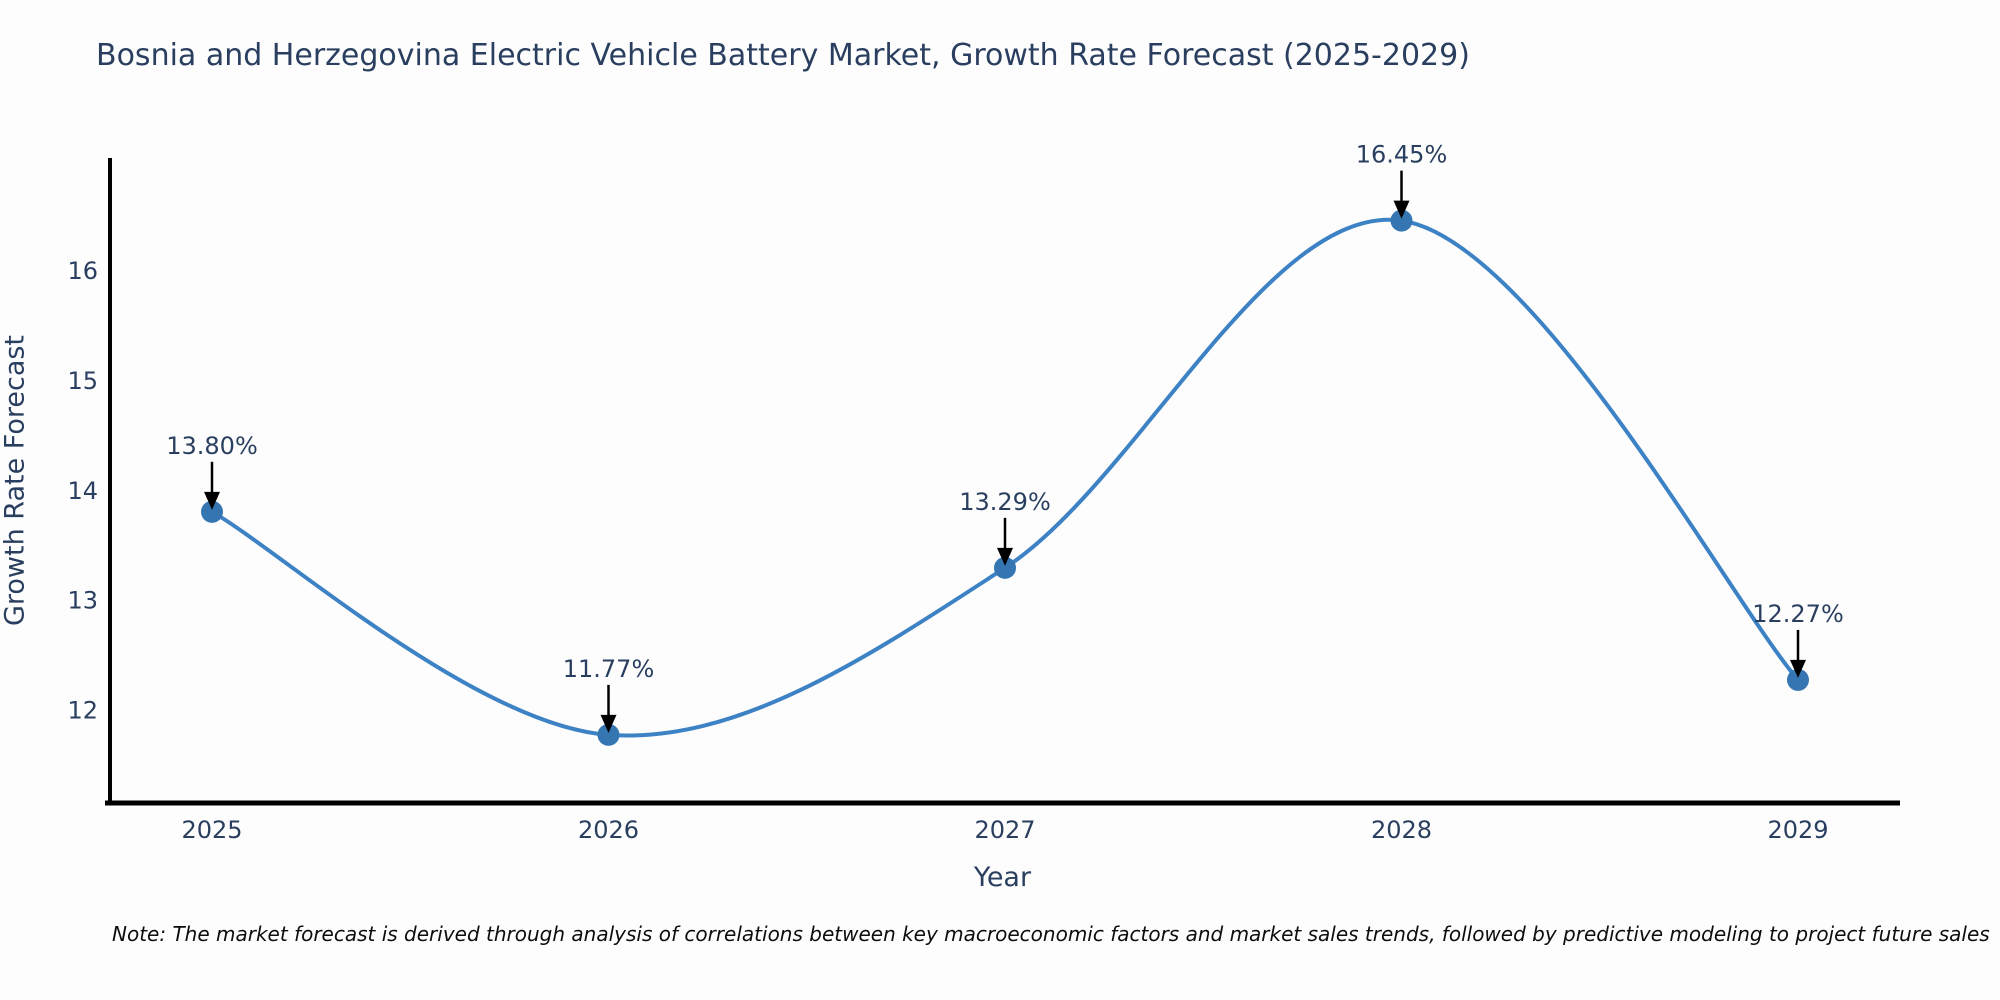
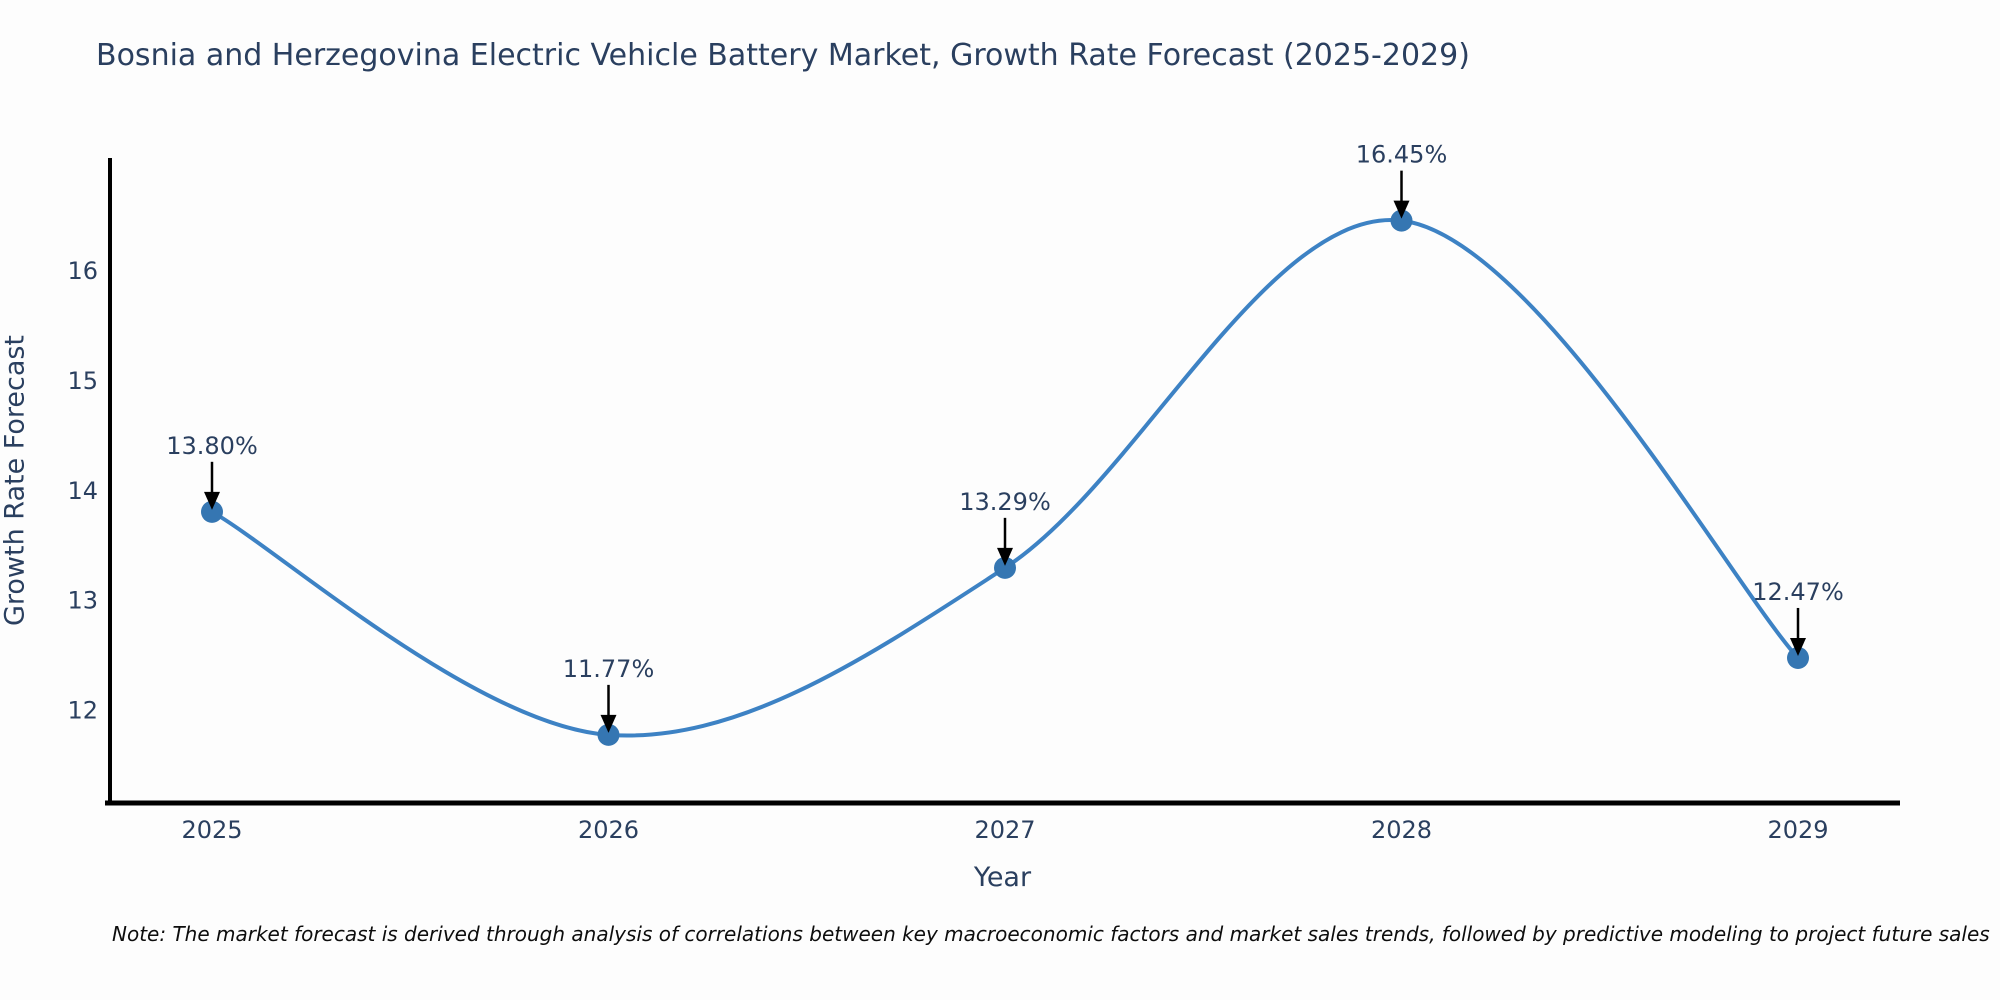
2029: 12.27% -> 12.47%
